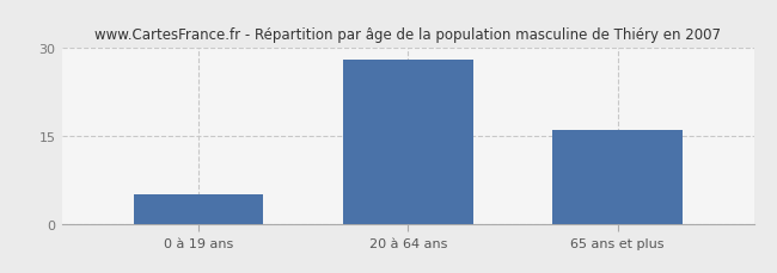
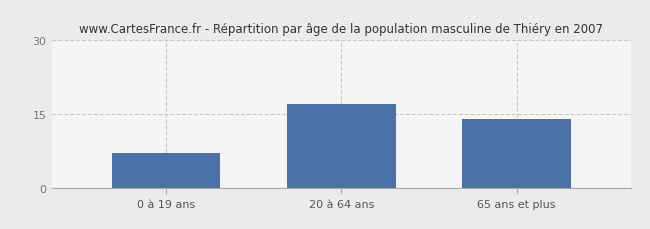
0 à 19 ans: 5 -> 7
20 à 64 ans: 28 -> 17
65 ans et plus: 16 -> 14
